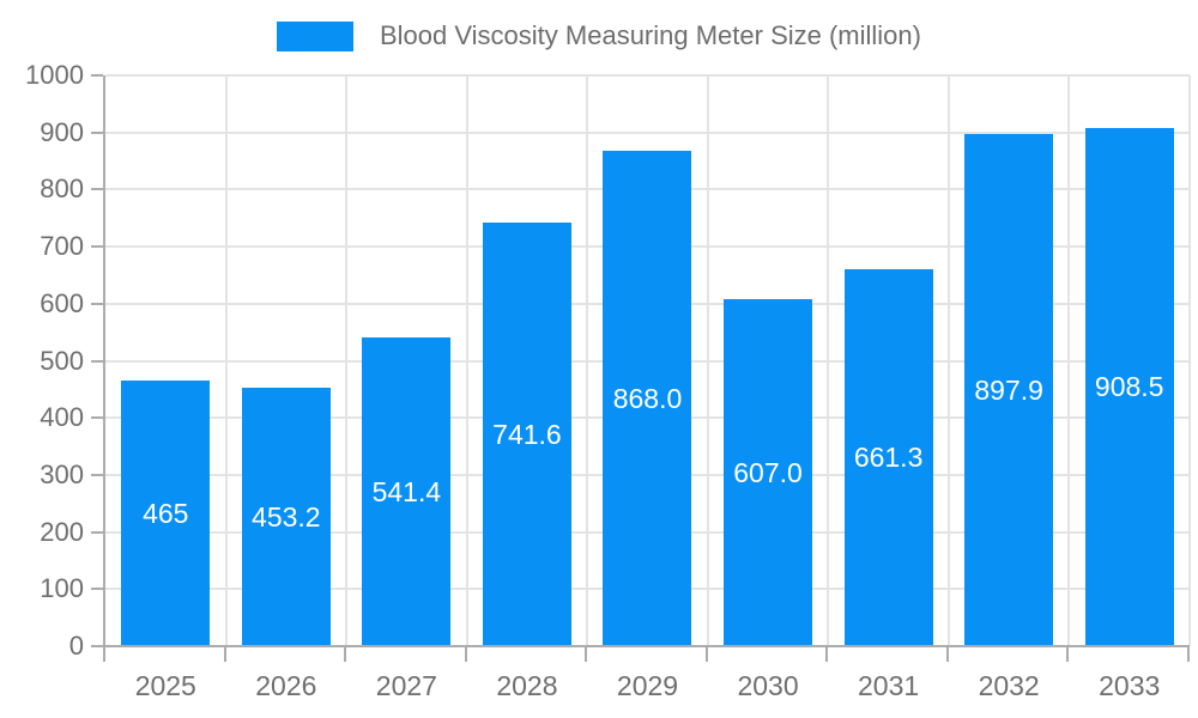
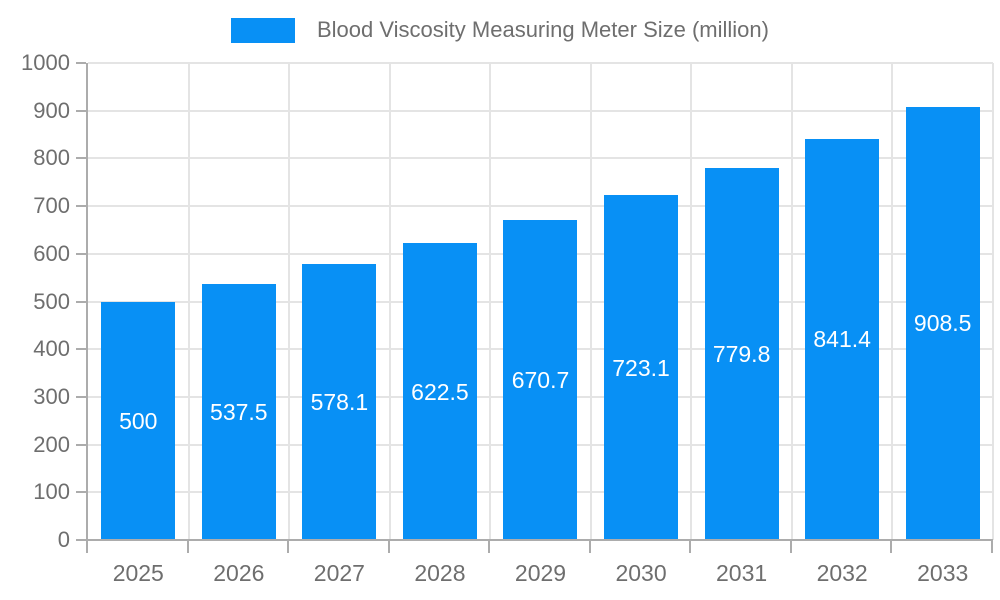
2025: 465 -> 500
2026: 453.2 -> 537.5
2027: 541.4 -> 578.1
2028: 741.6 -> 622.5
2029: 868.0 -> 670.7
2030: 607.0 -> 723.1
2031: 661.3 -> 779.8
2032: 897.9 -> 841.4
